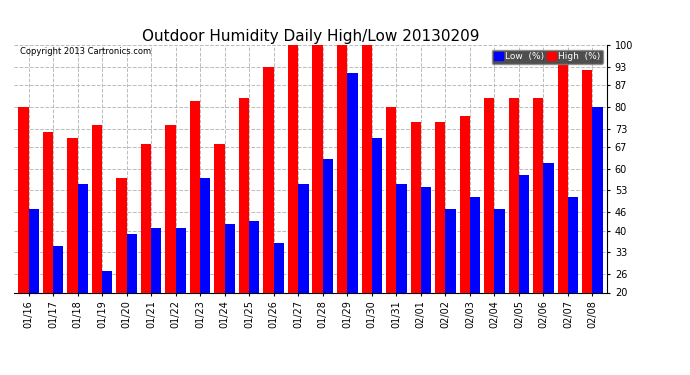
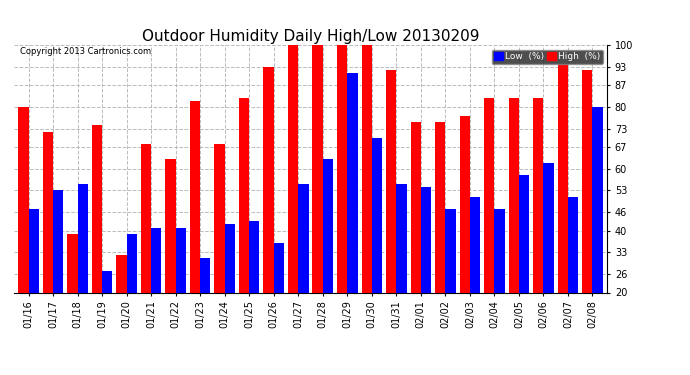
Low (%)/01/17: 35 -> 53
High (%)/01/18: 70 -> 39
High (%)/01/20: 57 -> 32
High (%)/01/22: 74 -> 63
Low (%)/01/23: 57 -> 31
High (%)/01/31: 80 -> 92
